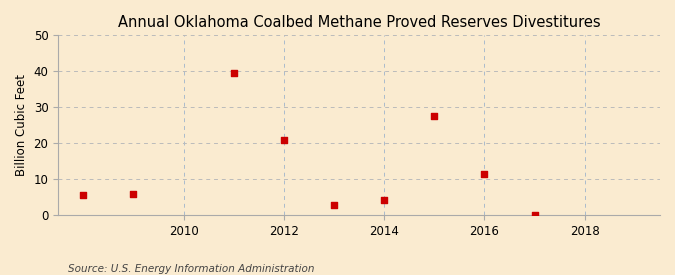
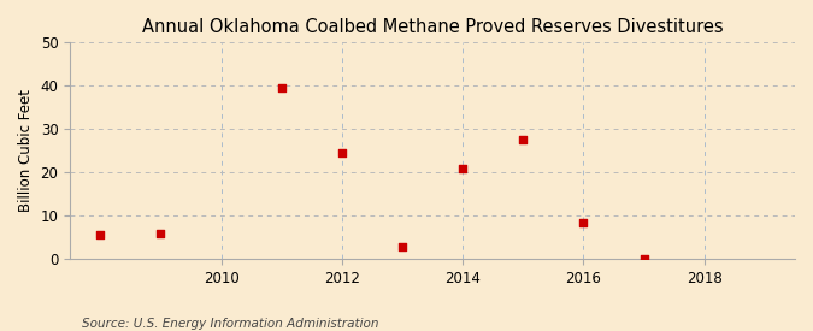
2012: 21.0 -> 24.5
2014: 4.2 -> 21.0
2016: 11.5 -> 8.5
